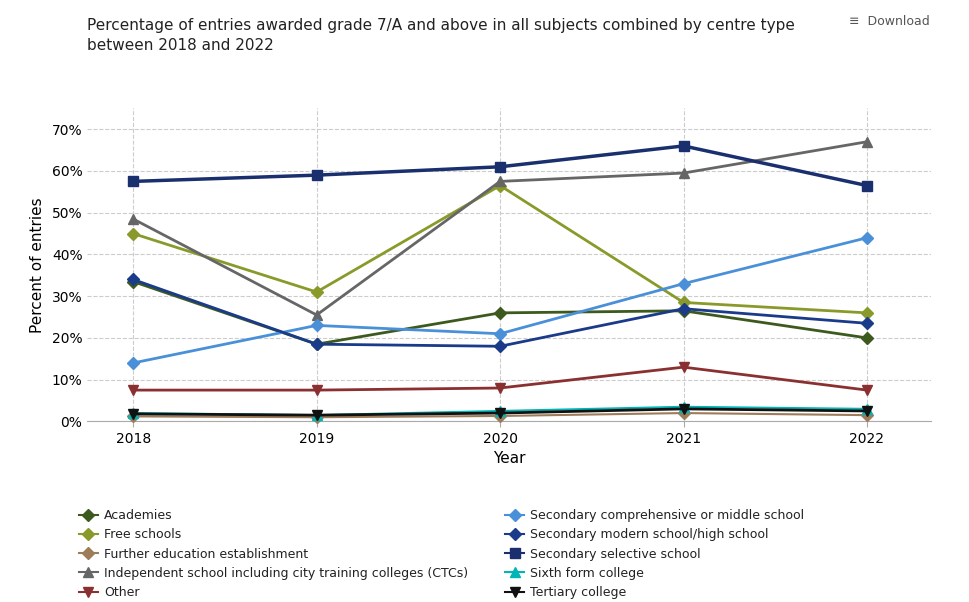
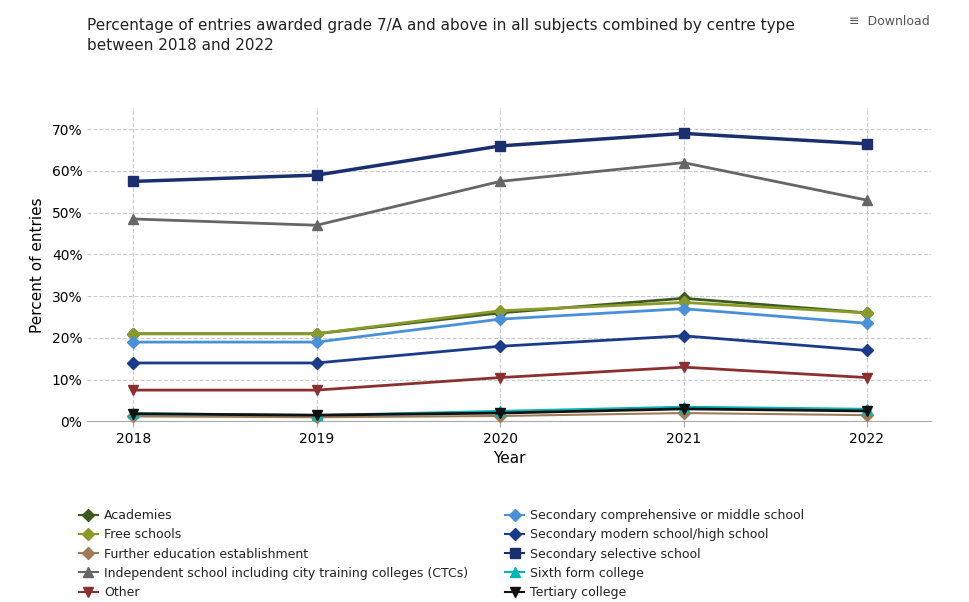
Academies/2018: 33.5% -> 21.0%
Free schools/2018: 45.0% -> 21.0%
Secondary comprehensive or middle school/2018: 14.0% -> 19.0%
Secondary modern school/high school/2018: 34.0% -> 14.0%
Academies/2019: 18.5% -> 21.0%
Free schools/2019: 31.0% -> 21.0%
Independent school including city training colleges (CTCs)/2019: 25.5% -> 47.0%
Secondary comprehensive or middle school/2019: 23.0% -> 19.0%
Secondary modern school/high school/2019: 18.5% -> 14.0%
Free schools/2020: 56.5% -> 26.5%
Other/2020: 8.0% -> 10.5%
Secondary comprehensive or middle school/2020: 21.0% -> 24.5%
Secondary selective school/2020: 61.0% -> 66.0%
Academies/2021: 26.5% -> 29.5%
Independent school including city training colleges (CTCs)/2021: 59.5% -> 62.0%
Secondary comprehensive or middle school/2021: 33.0% -> 27.0%
Secondary modern school/high school/2021: 27.0% -> 20.5%
Secondary selective school/2021: 66.0% -> 69.0%
Academies/2022: 20.0% -> 26.0%
Independent school including city training colleges (CTCs)/2022: 67.0% -> 53.0%
Other/2022: 7.5% -> 10.5%
Secondary comprehensive or middle school/2022: 44.0% -> 23.5%
Secondary modern school/high school/2022: 23.5% -> 17.0%
Secondary selective school/2022: 56.5% -> 66.5%
